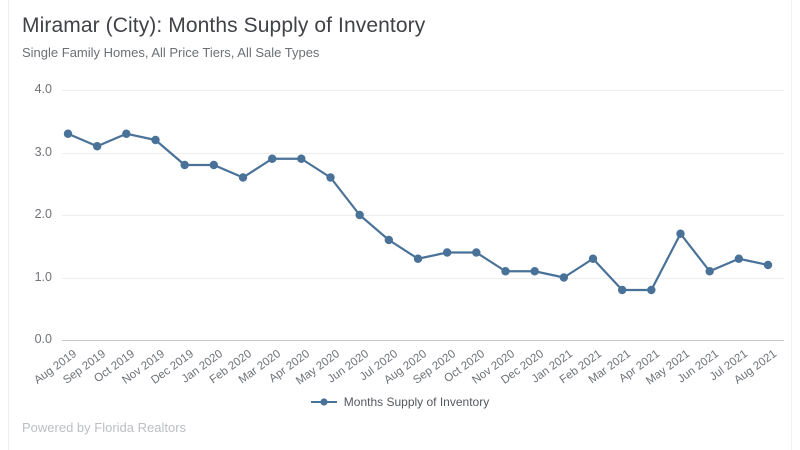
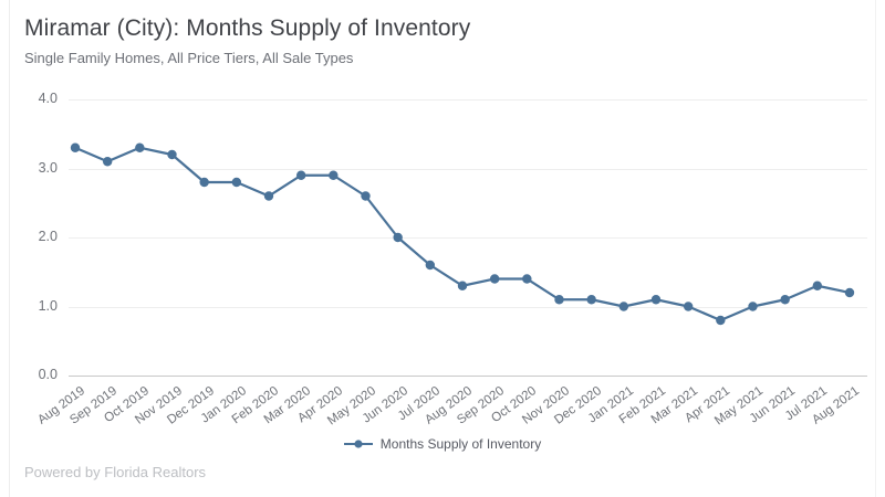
Feb 2021: 1.3 -> 1.1
Mar 2021: 0.8 -> 1.0
May 2021: 1.7 -> 1.0
